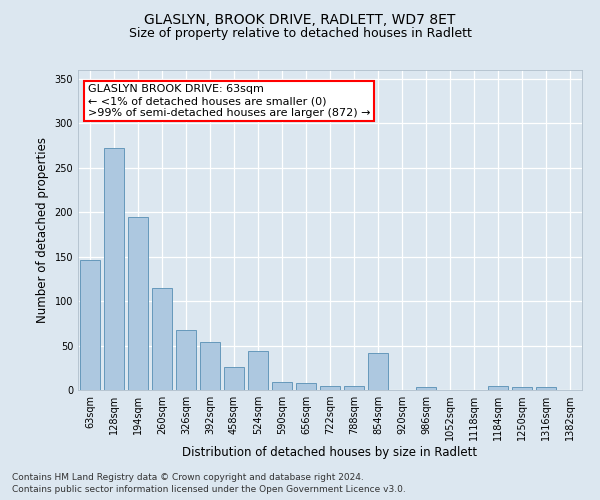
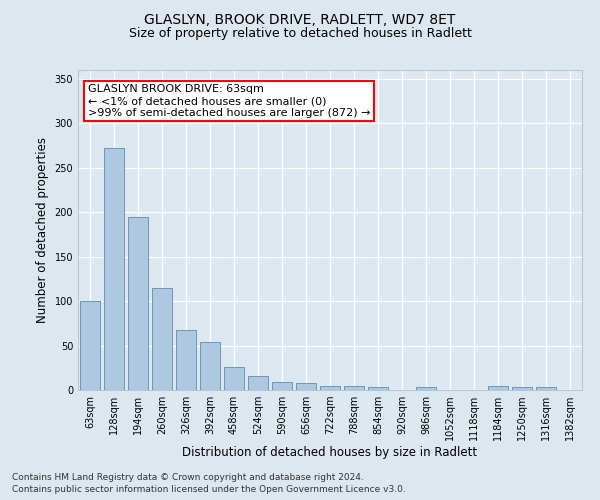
63sqm: 146 -> 100
524sqm: 44 -> 16
854sqm: 42 -> 3
